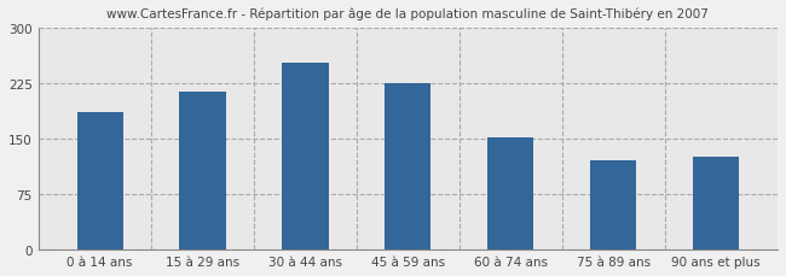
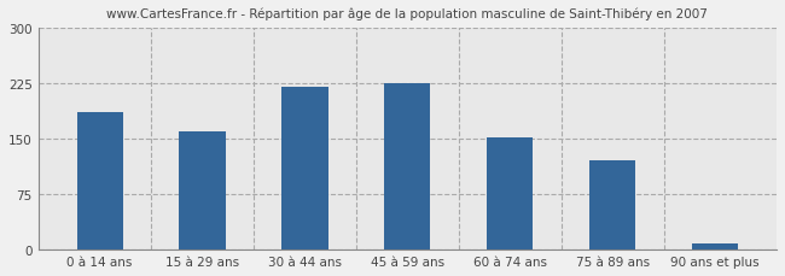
15 à 29 ans: 214 -> 160
30 à 44 ans: 252 -> 220
90 ans et plus: 126 -> 8
